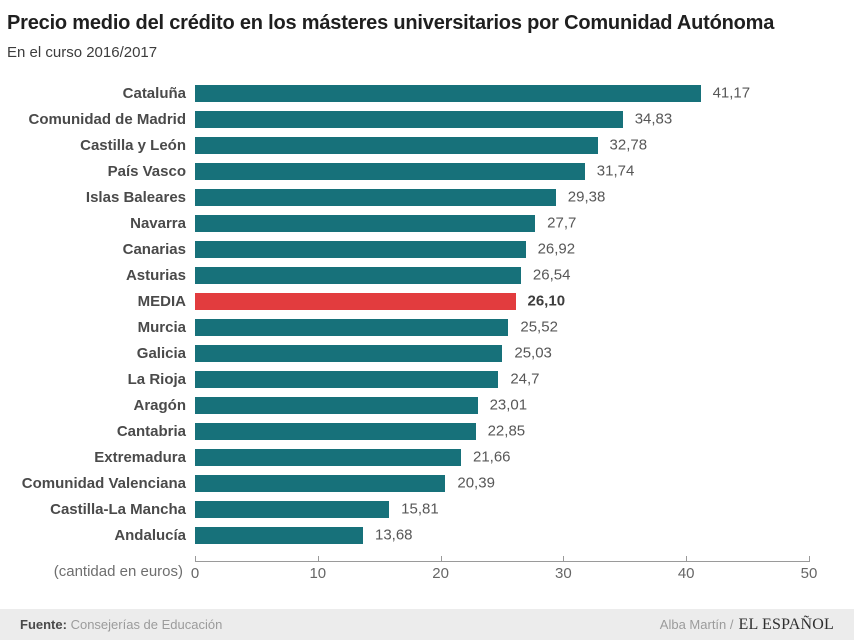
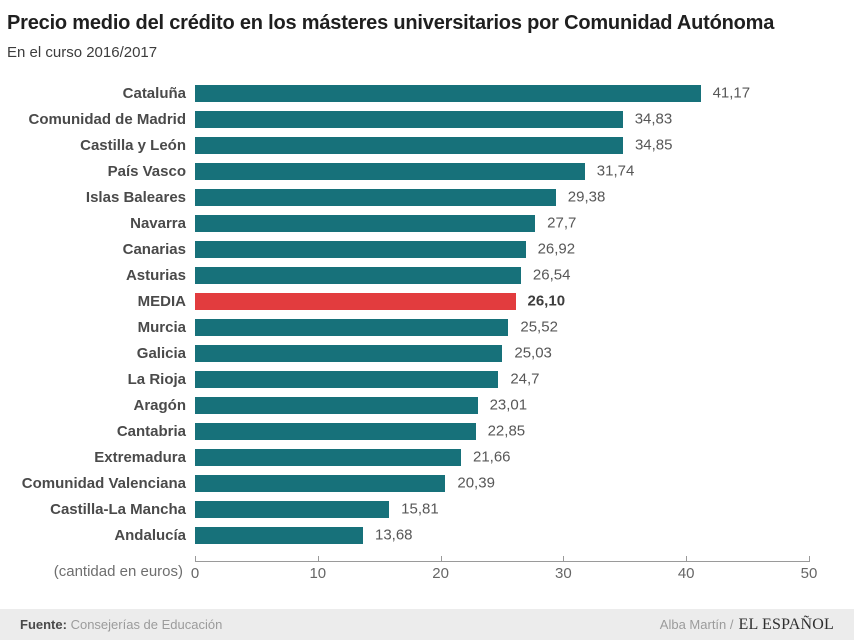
Castilla y León: 32,78 -> 34,85
